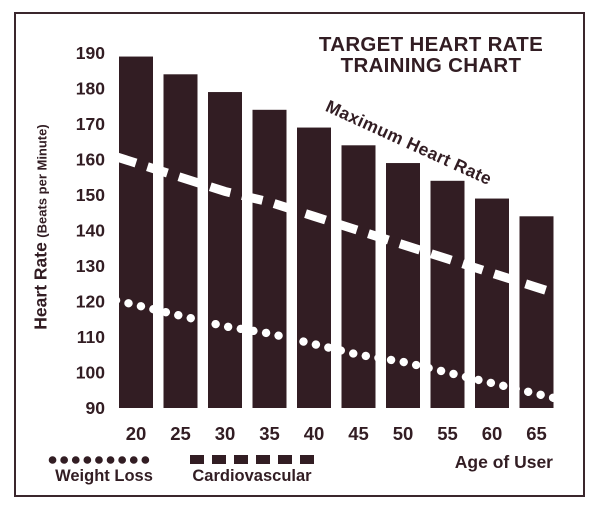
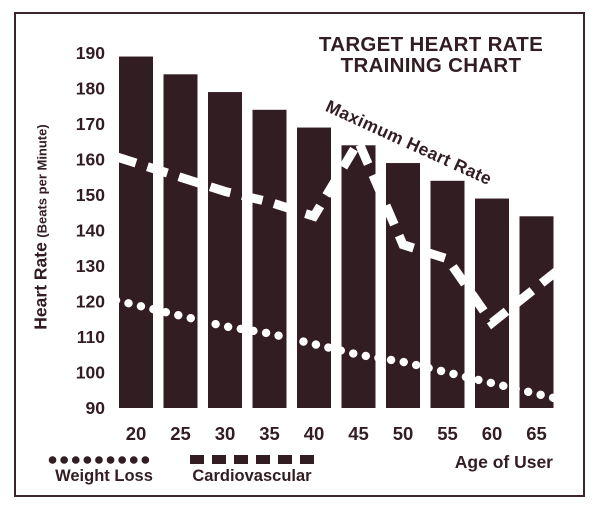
Cardiovascular/45: 140 -> 165
Cardiovascular/60: 128 -> 114
